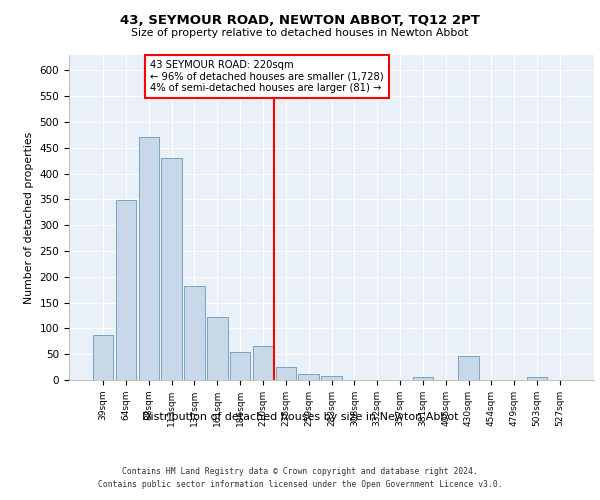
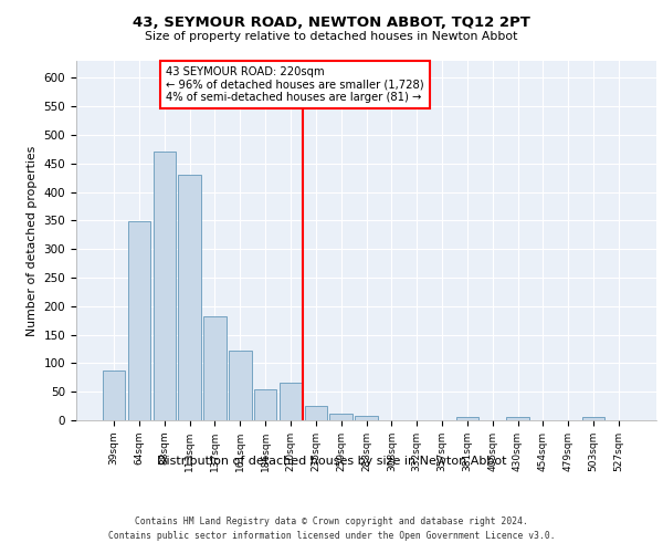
430sqm: 46 -> 5
